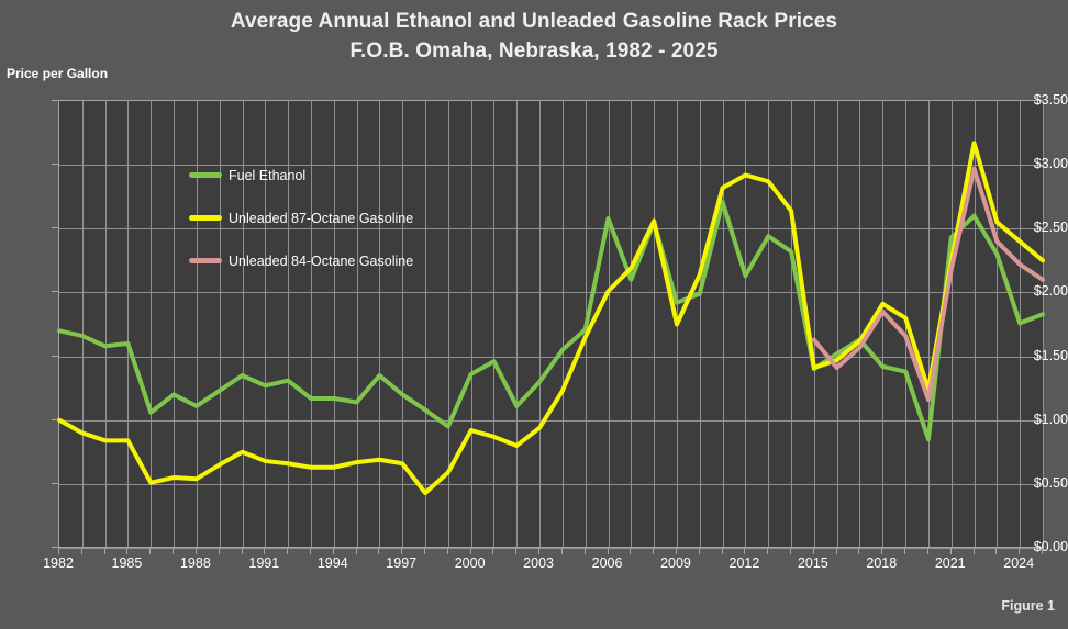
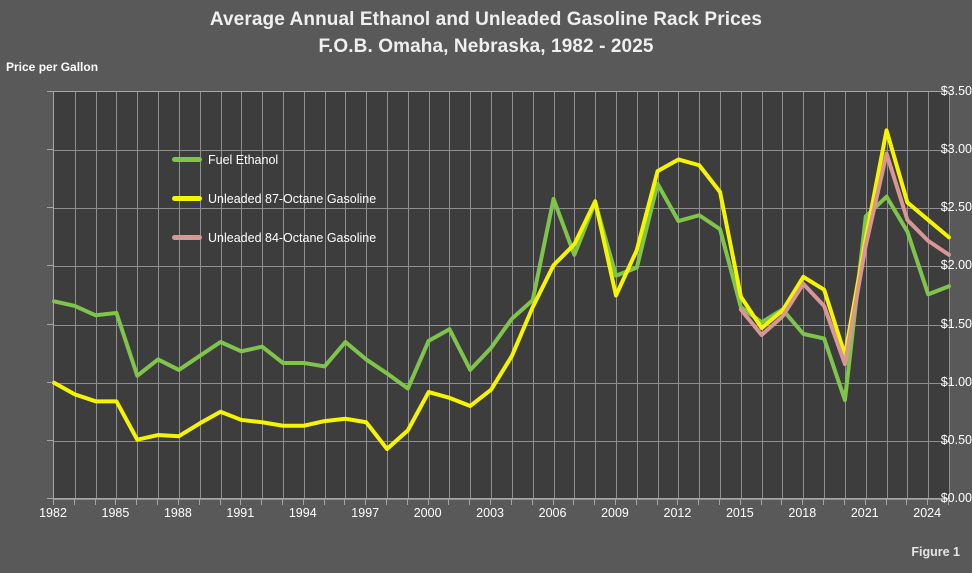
Fuel Ethanol/2012: $2.13 -> $2.39
Fuel Ethanol/2015: $1.40 -> $1.65
Unleaded 87-Octane Gasoline/2015: $1.41 -> $1.74
